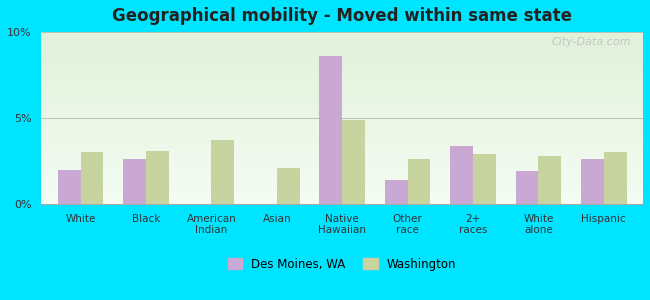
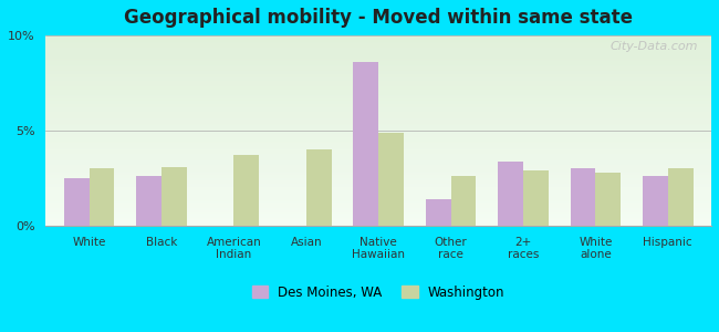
Des Moines, WA/White: 2.0% -> 2.5%
Washington/Asian: 2.1% -> 4.0%
Des Moines, WA/White alone: 1.9% -> 3.0%
